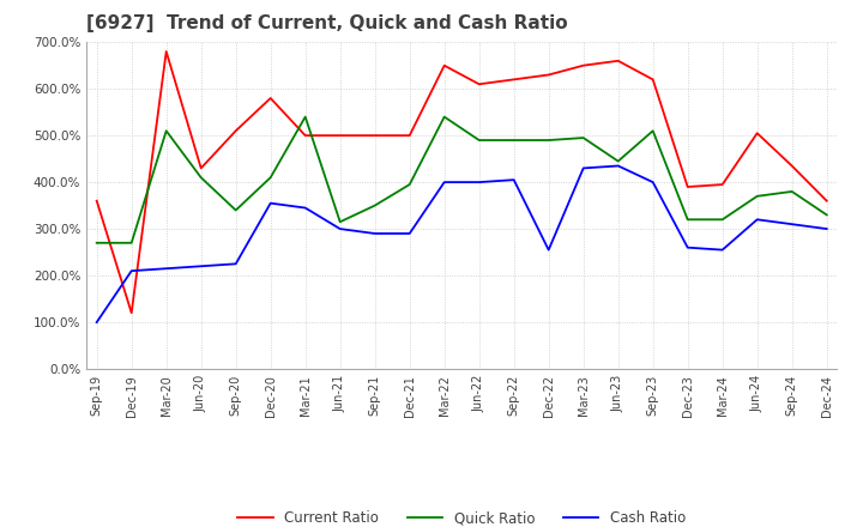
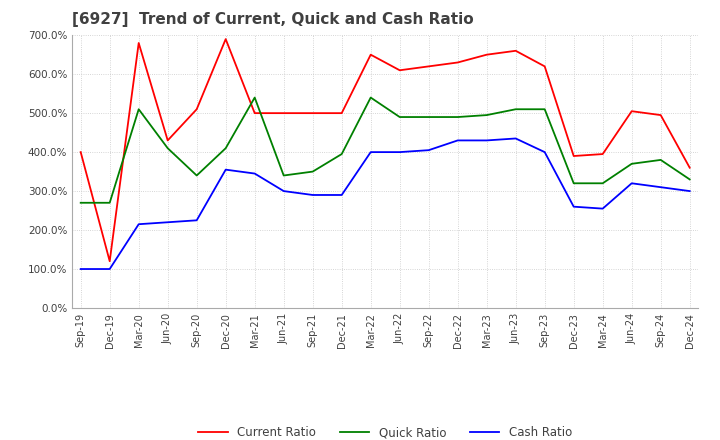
Current Ratio/Sep-19: 360% -> 400%
Cash Ratio/Dec-19: 210% -> 100%
Current Ratio/Dec-20: 580% -> 690%
Quick Ratio/Jun-21: 315% -> 340%
Cash Ratio/Dec-22: 255% -> 430%
Quick Ratio/Jun-23: 445% -> 510%
Current Ratio/Sep-24: 435% -> 495%
